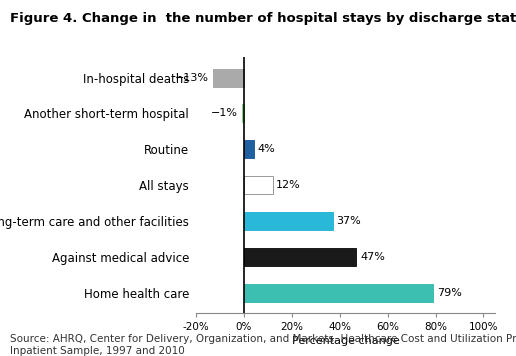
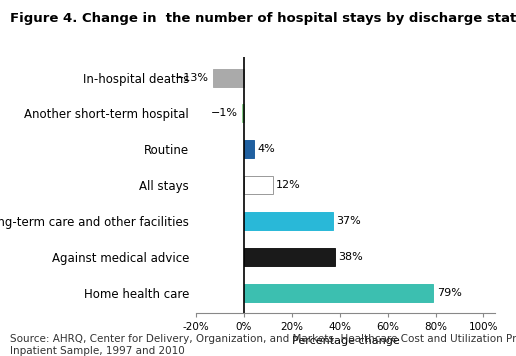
Against medical advice: 47% -> 38%
